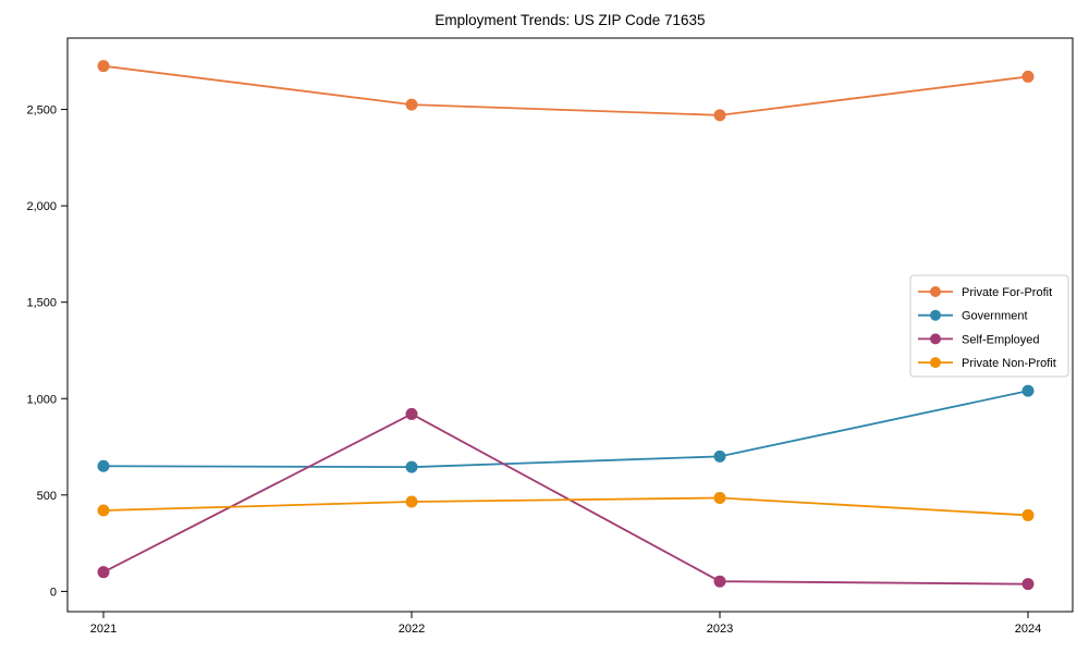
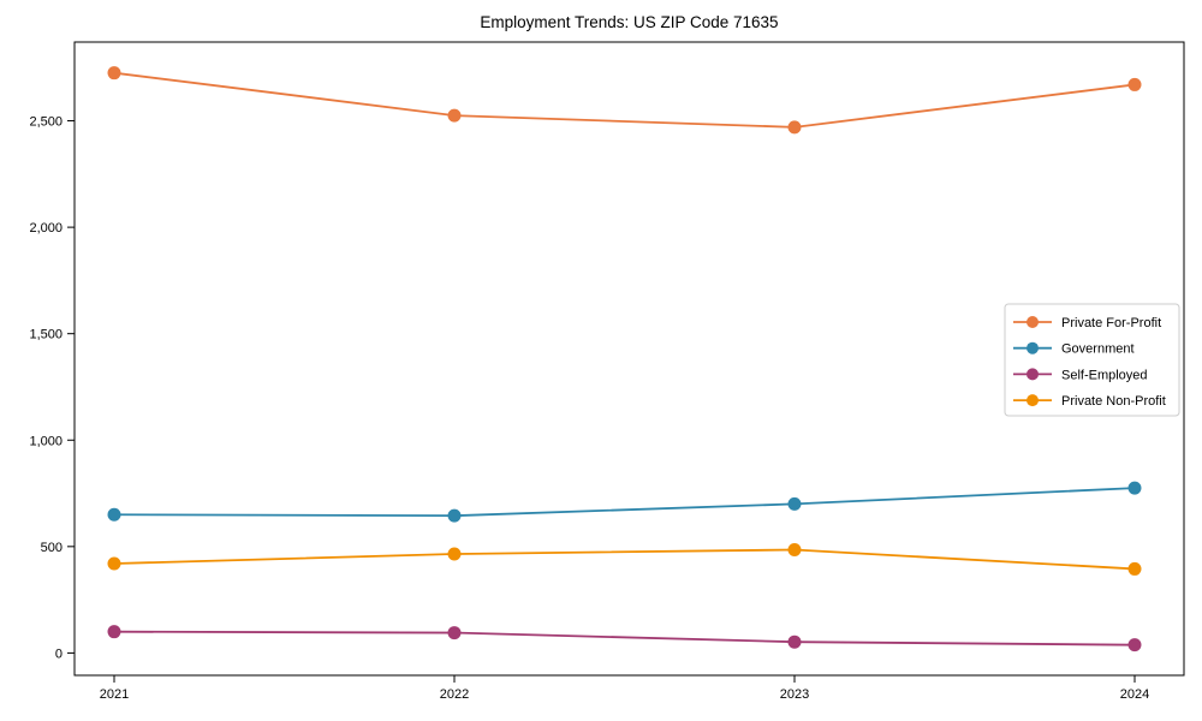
Self-Employed/2022: 920 -> 100
Government/2024: 1040 -> 780
